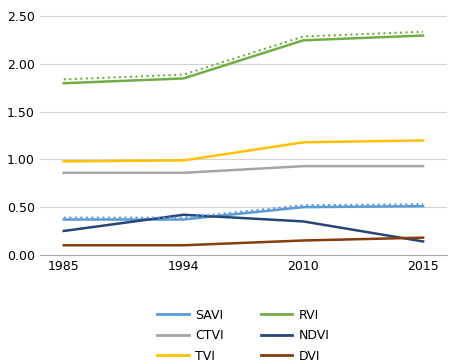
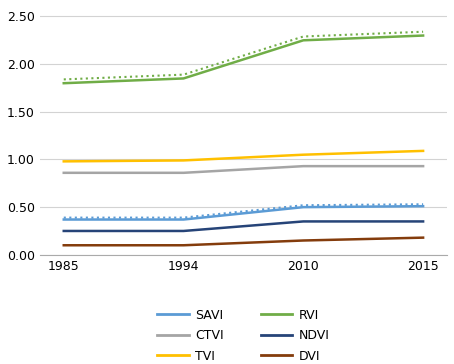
NDVI/1994: 0.42 -> 0.25
TVI/2010: 1.18 -> 1.05
TVI/2015: 1.20 -> 1.09
NDVI/2015: 0.14 -> 0.35
